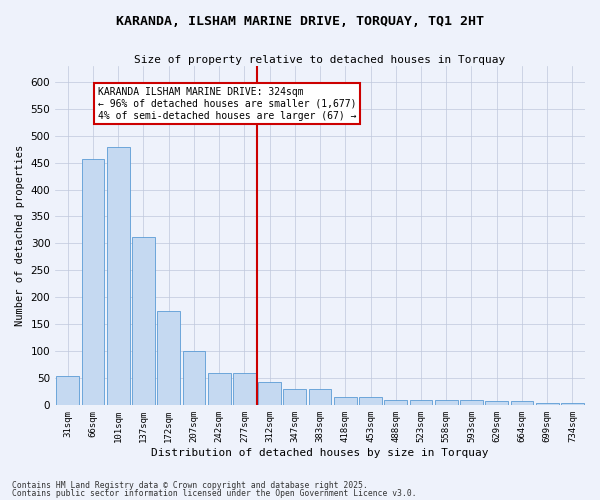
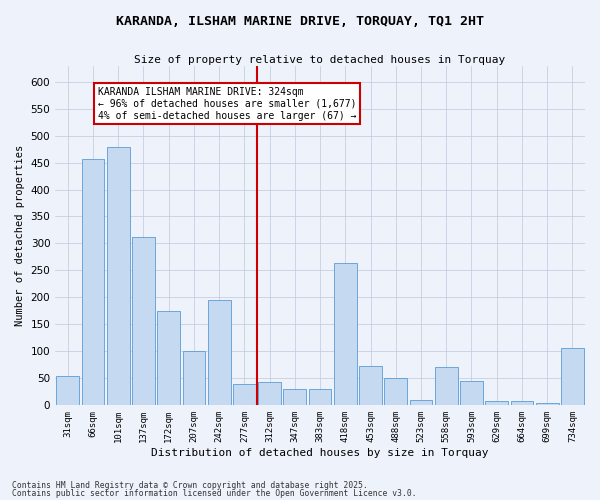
242sqm: 59 -> 194
277sqm: 59 -> 38
418sqm: 15 -> 264
453sqm: 15 -> 72
488sqm: 9 -> 50
558sqm: 9 -> 70
593sqm: 9 -> 44
734sqm: 3 -> 106
